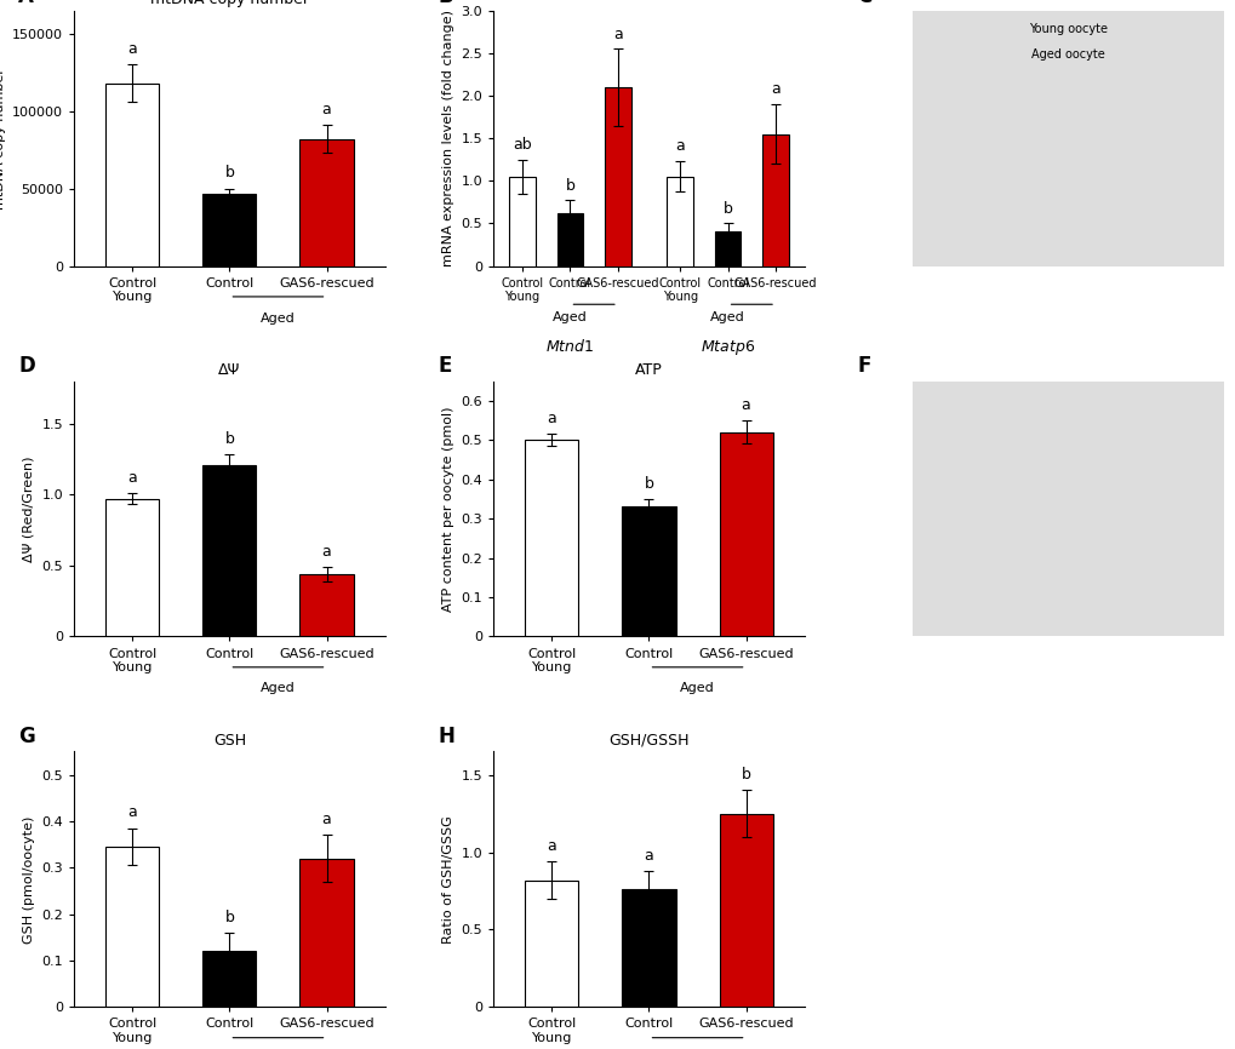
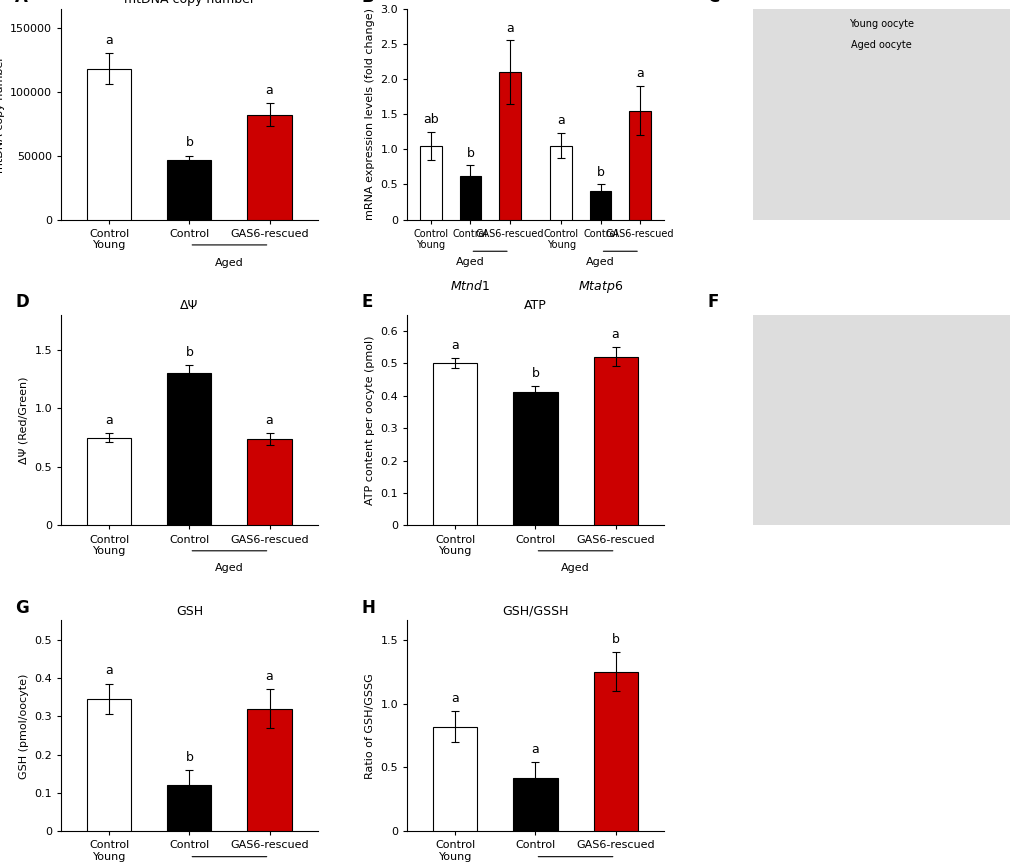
ΔΨ/Control Young: 0.97 -> 0.75
ΔΨ/Control: 1.21 -> 1.30
ΔΨ/GAS6-rescued: 0.44 -> 0.74
ATP/Control: 0.33 -> 0.41
GSH/GSSH/Control: 0.76 -> 0.42
